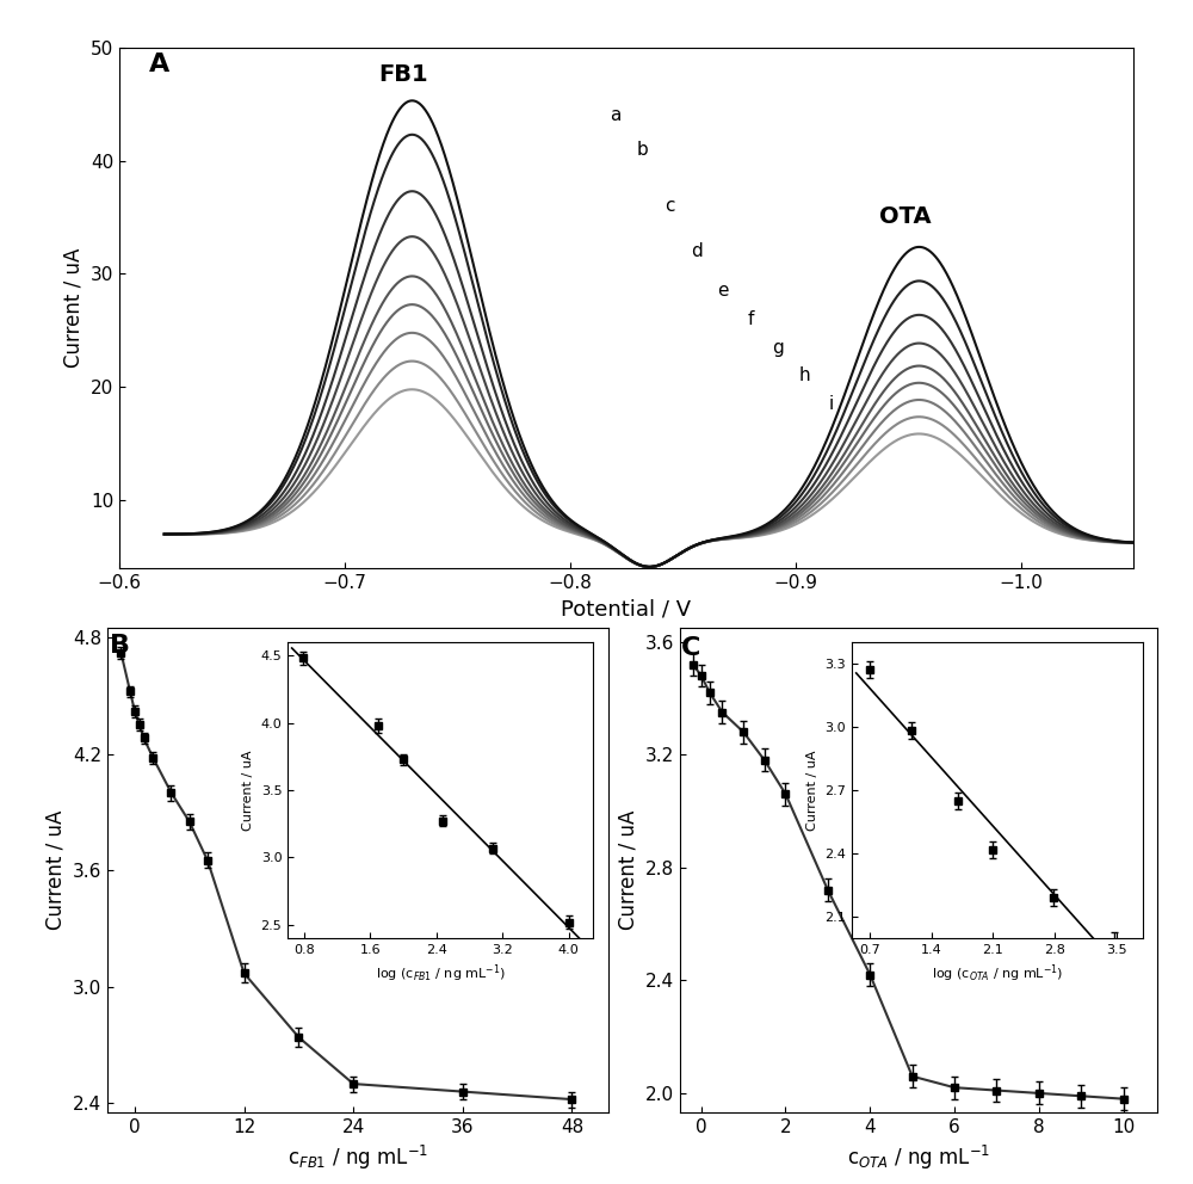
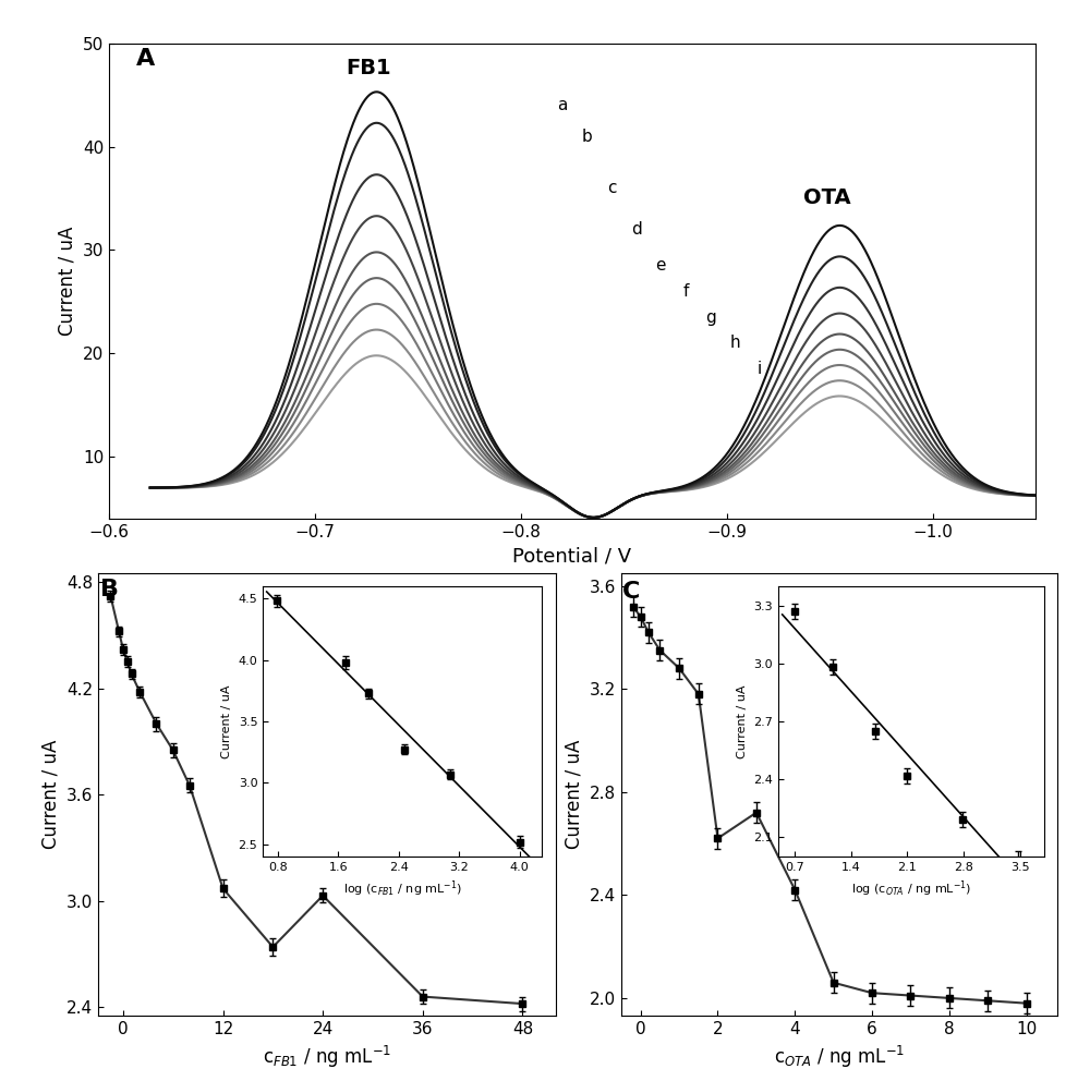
24: 2.50 -> 3.03
2: 3.06 -> 2.62
